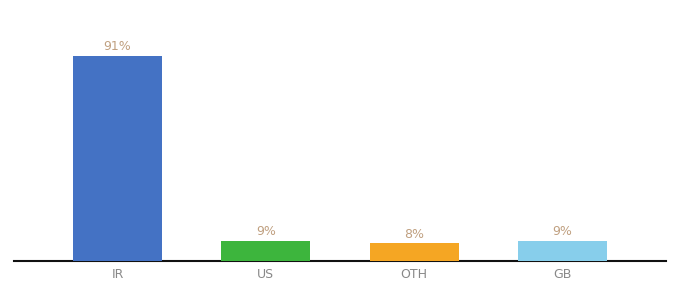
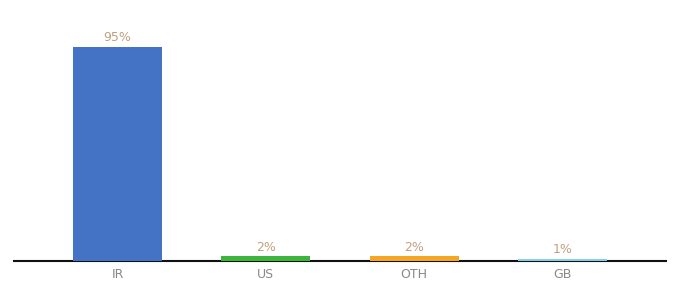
IR: 91% -> 95%
US: 9% -> 2%
OTH: 8% -> 2%
GB: 9% -> 1%
